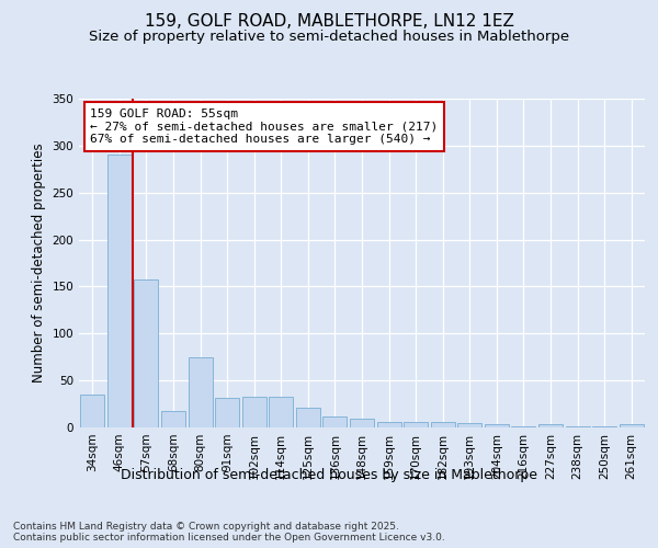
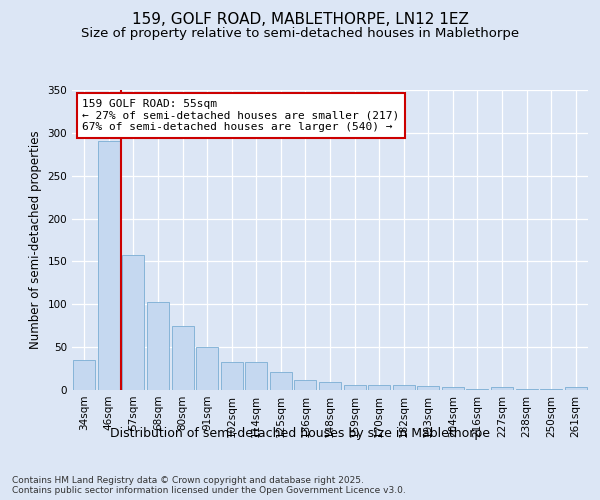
68sqm: 18 -> 103
91sqm: 32 -> 50
